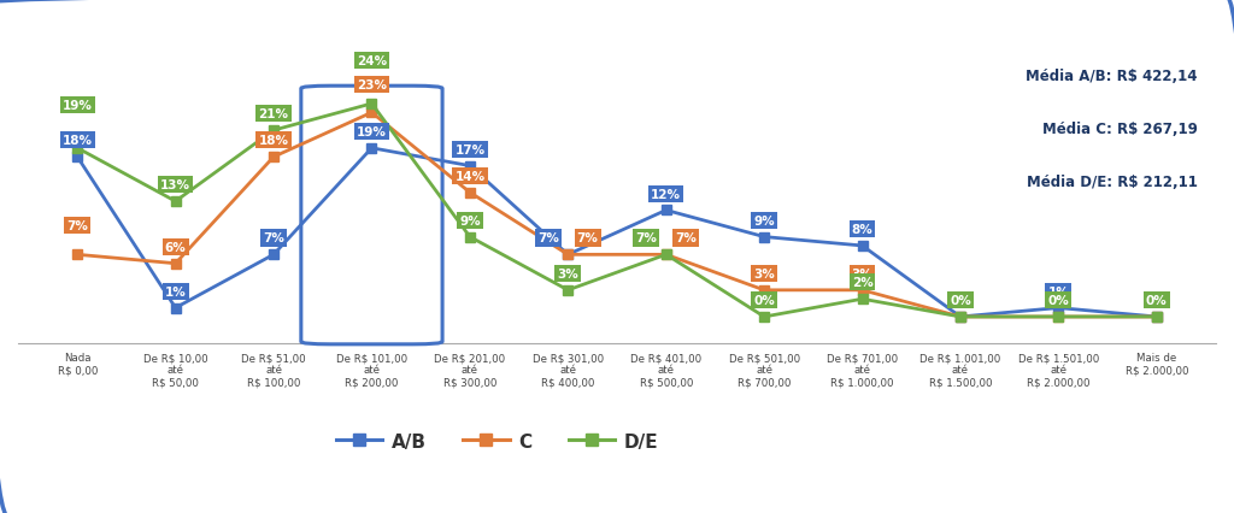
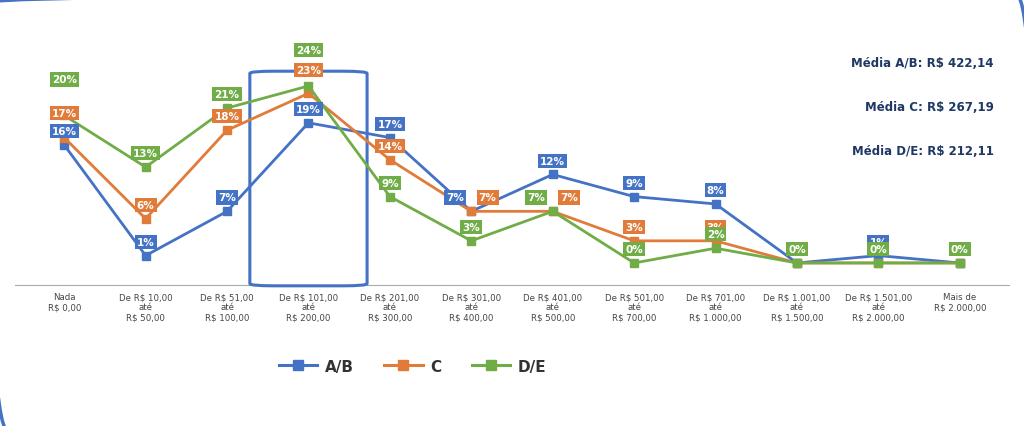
A/B/Nada R$ 0,00: 18% -> 16%
C/Nada R$ 0,00: 7% -> 17%
D/E/Nada R$ 0,00: 19% -> 20%
